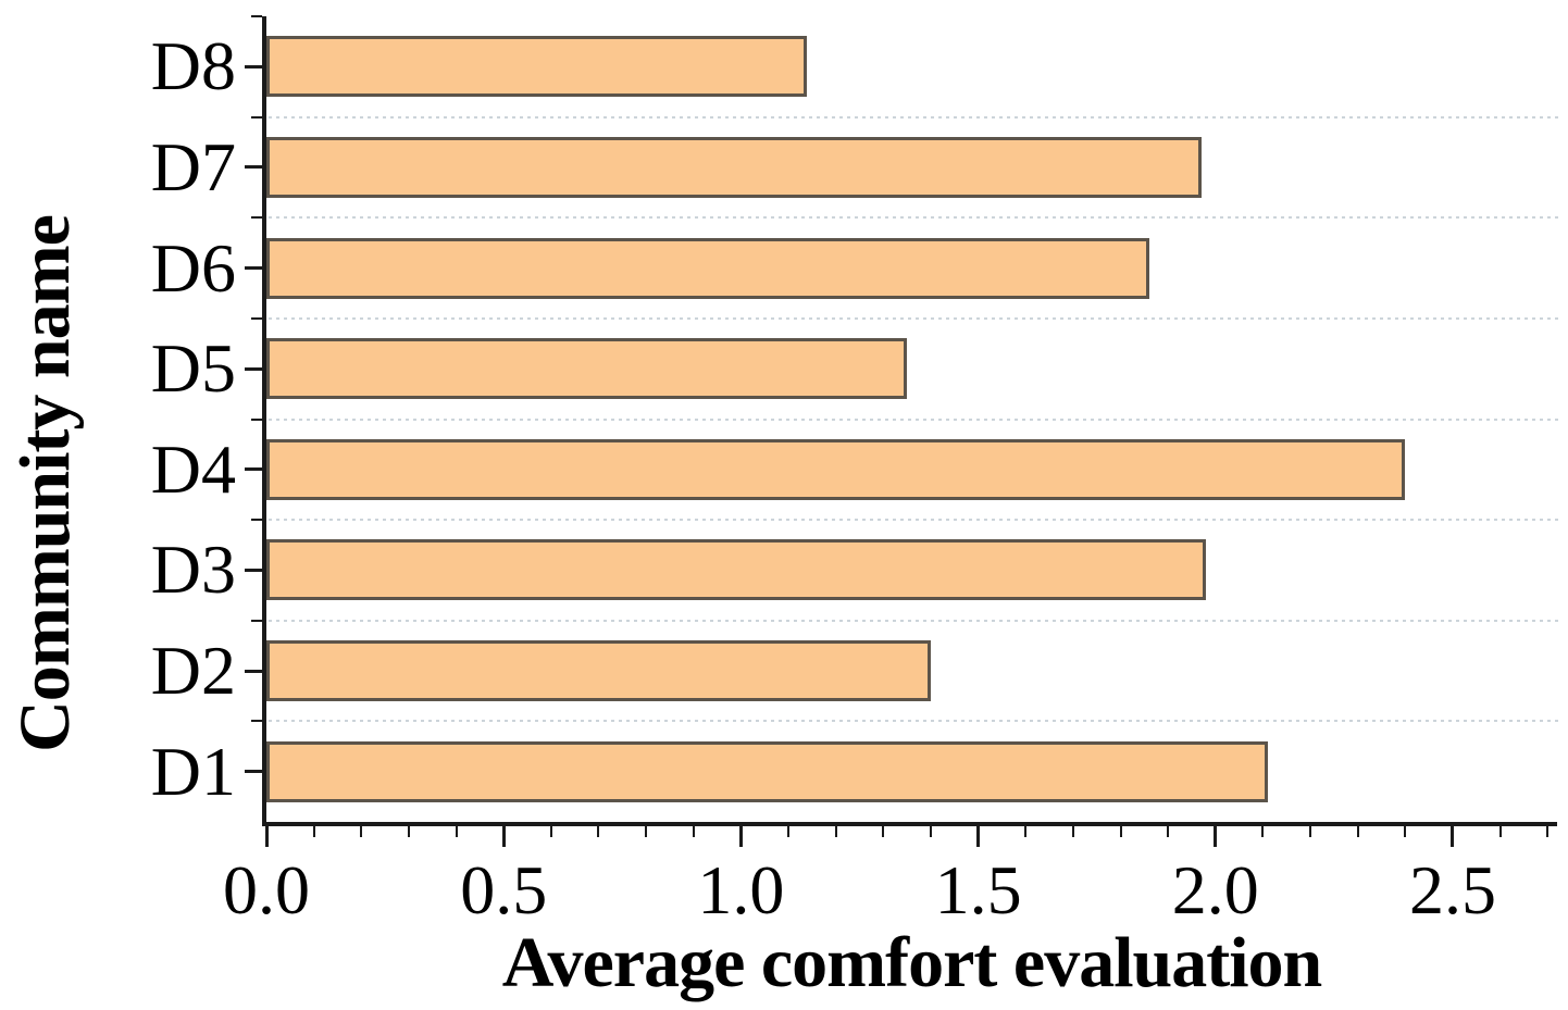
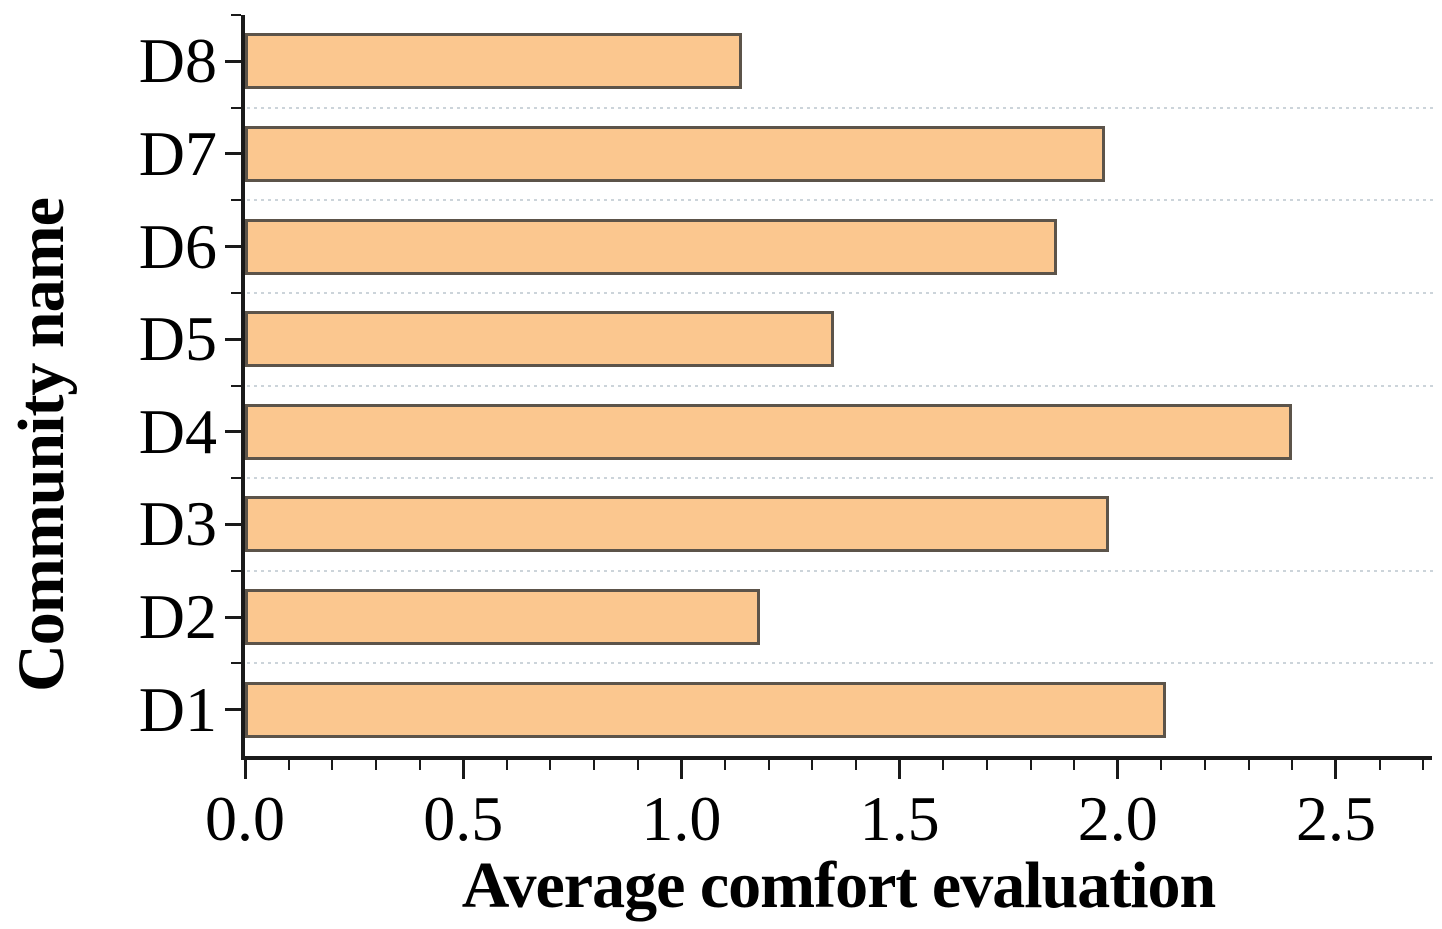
D2: 1.40 -> 1.18
